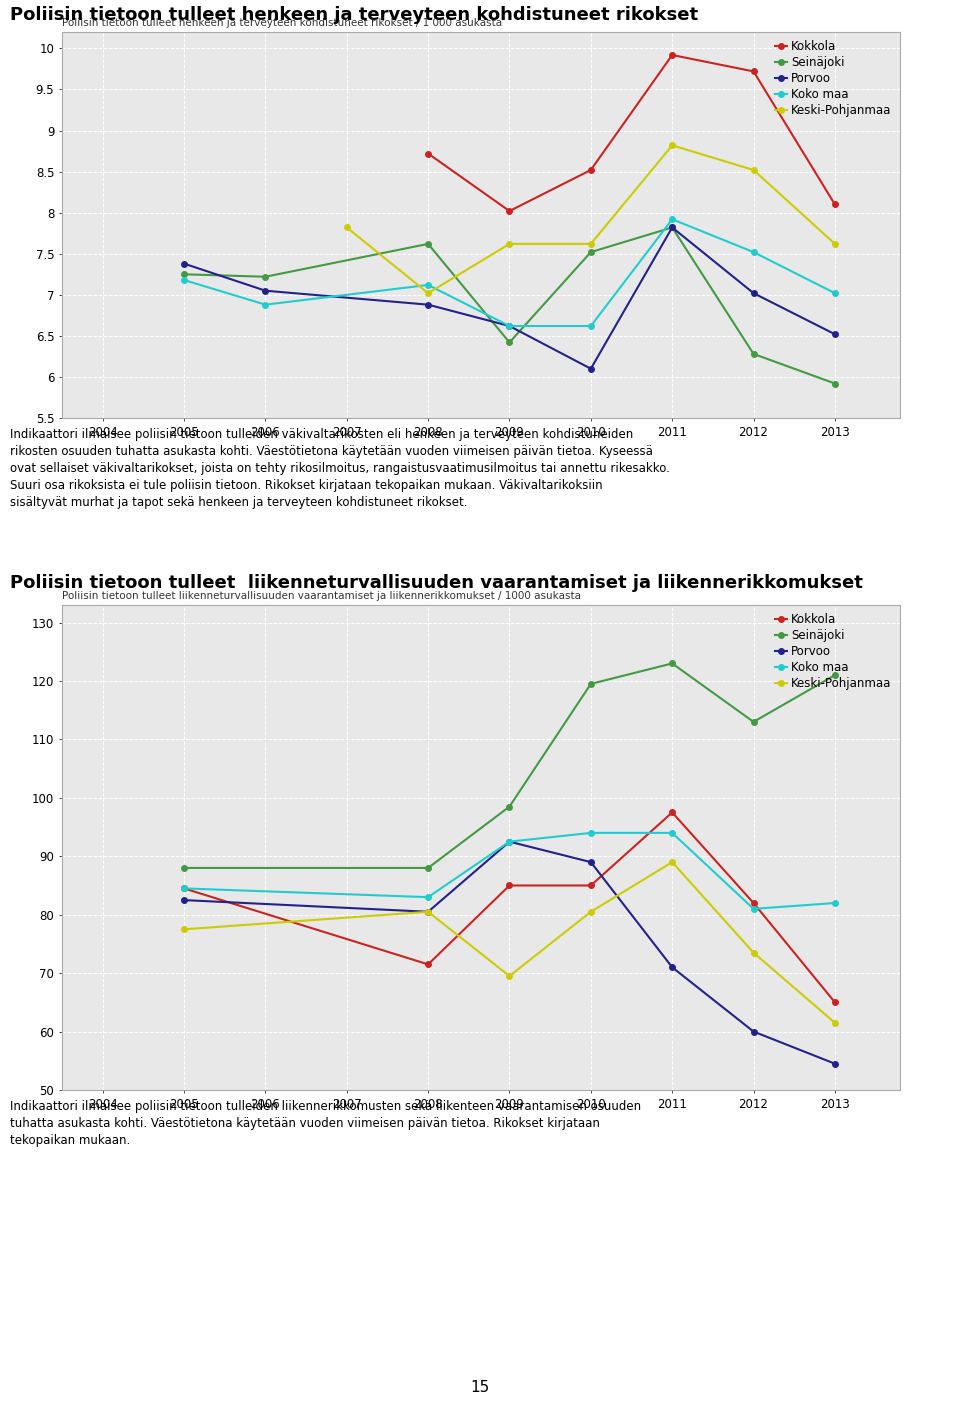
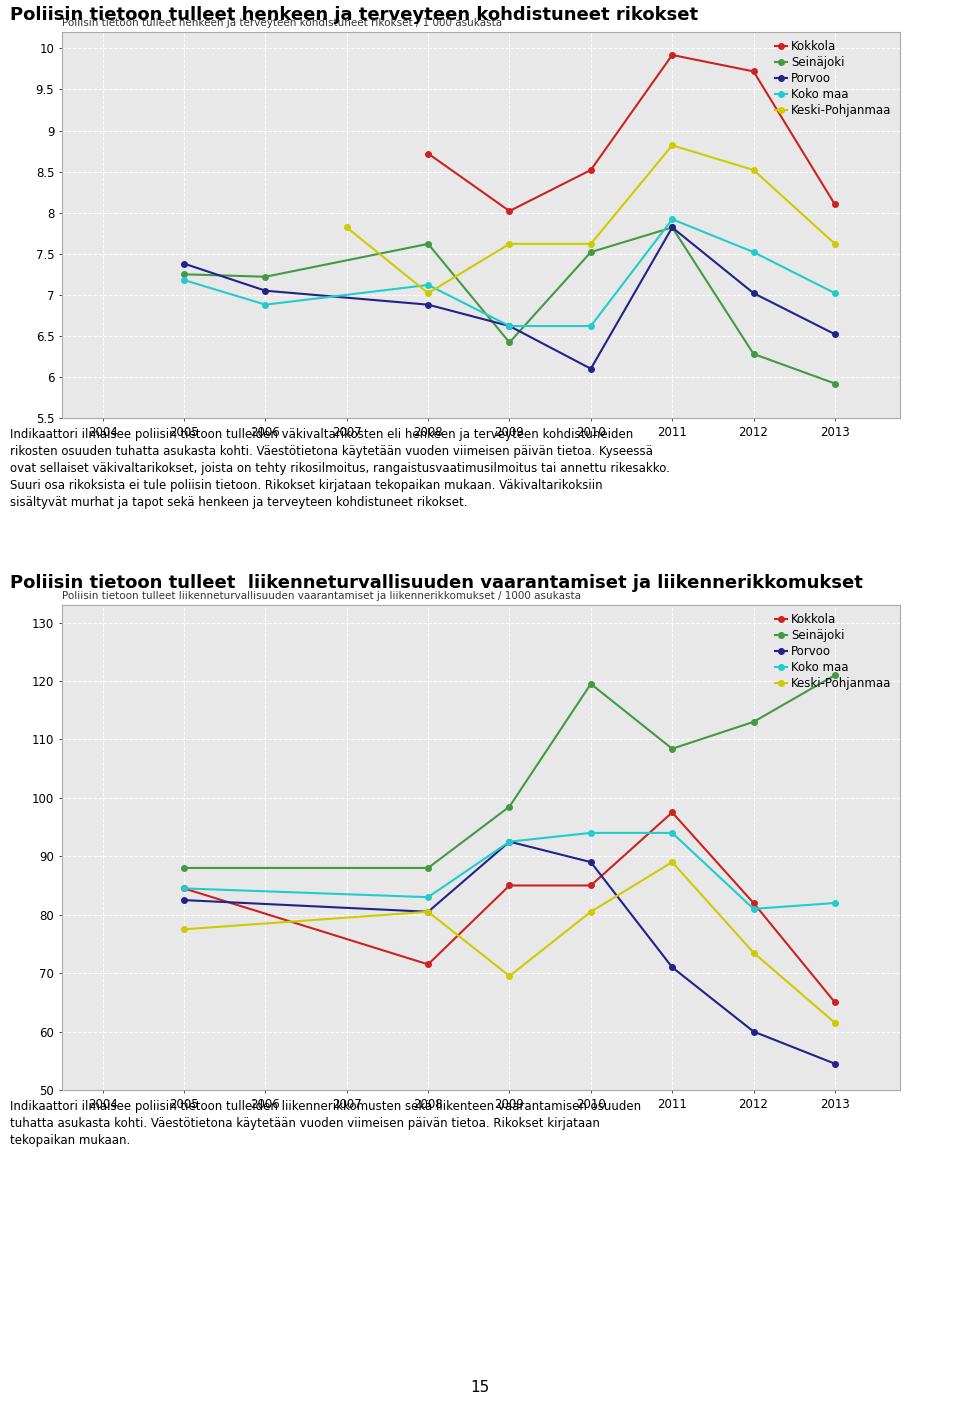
Seinäjoki/2011: 123.0 -> 108.4
